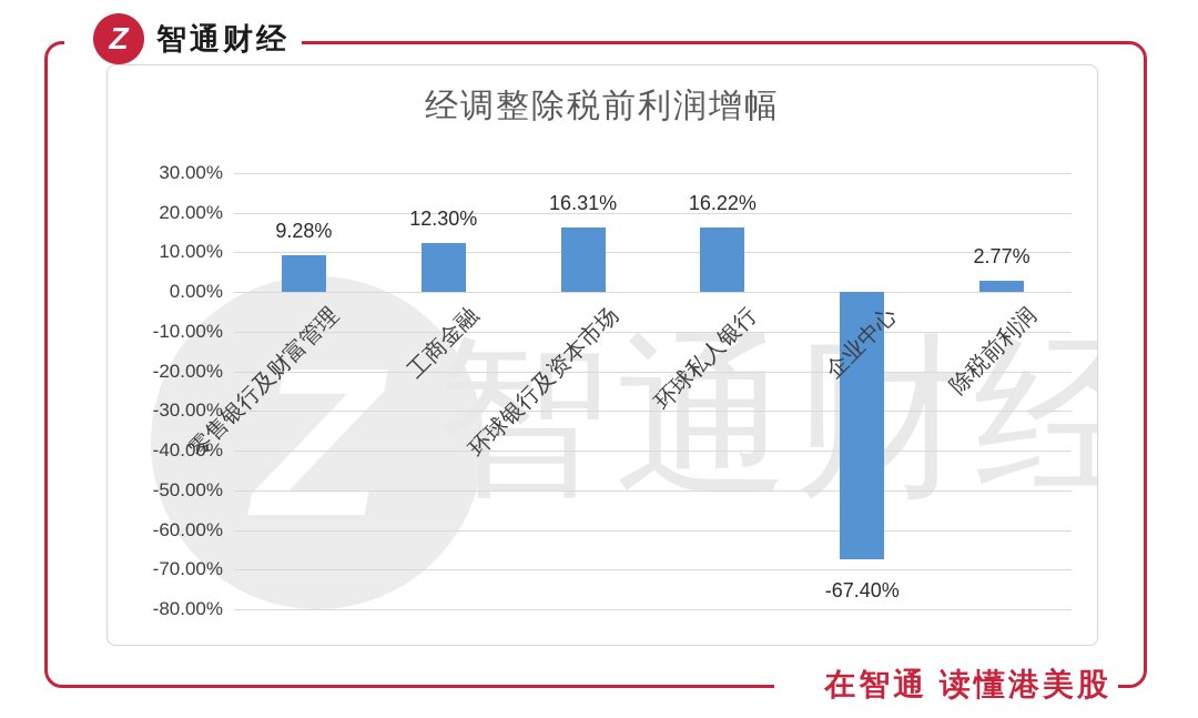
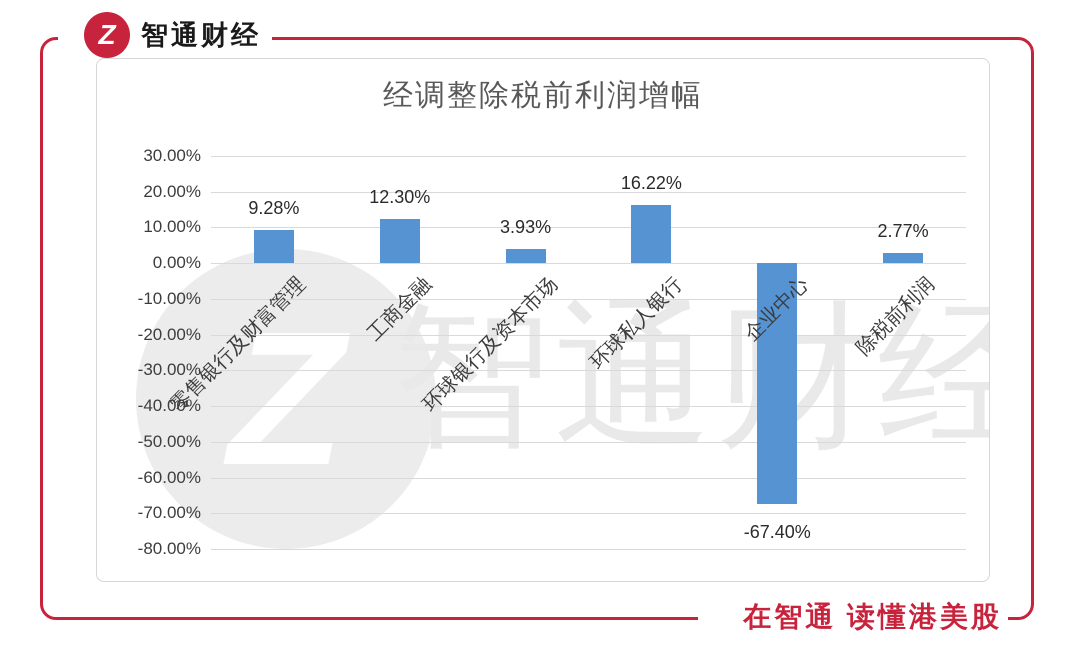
环球银行及资本市场: 16.31% -> 3.93%
